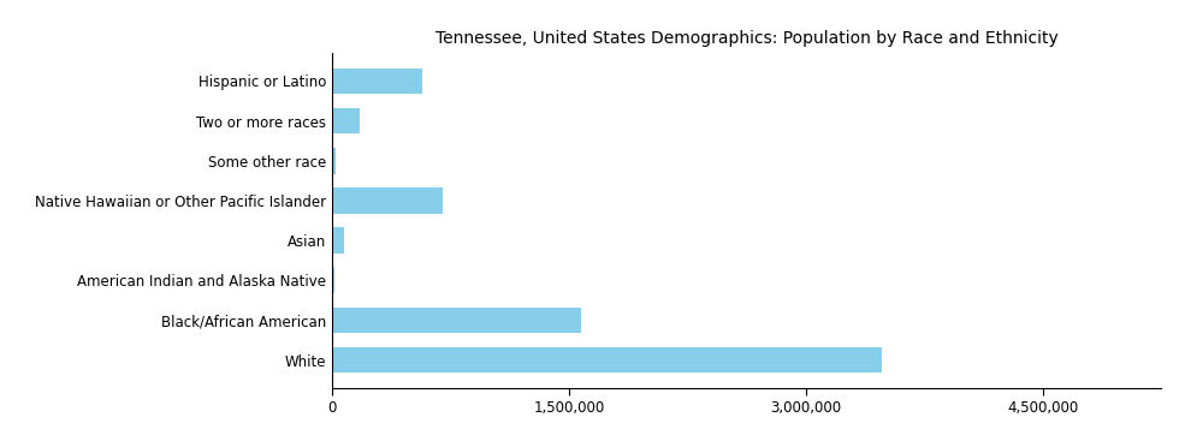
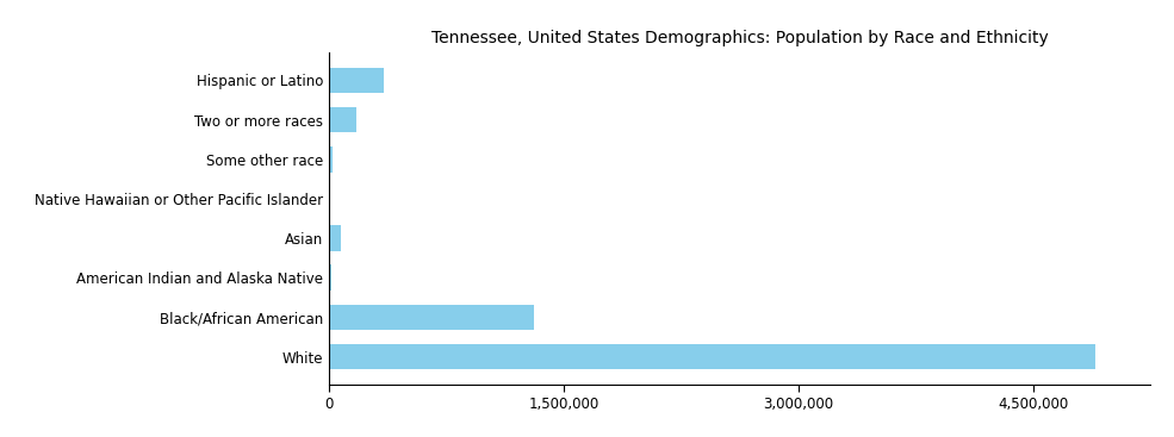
Hispanic or Latino: 570,000 -> 350,000
Native Hawaiian or Other Pacific Islander: 700,000 -> 0
Black/African American: 1,580,000 -> 1,310,000
White: 3,480,000 -> 4,900,000
